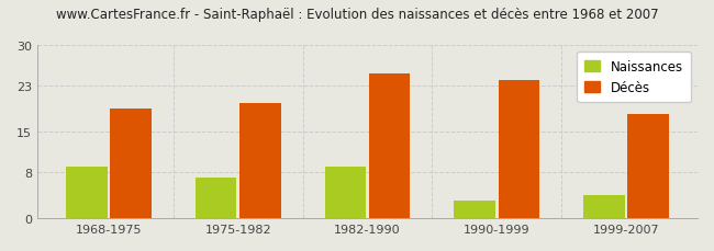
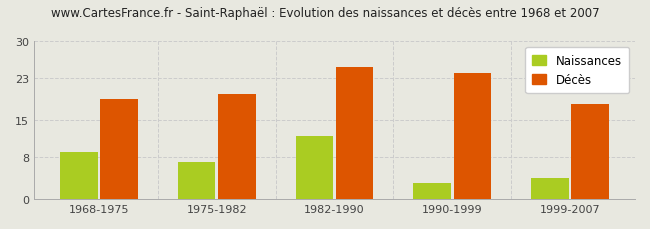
Naissances/1982-1990: 9 -> 12
